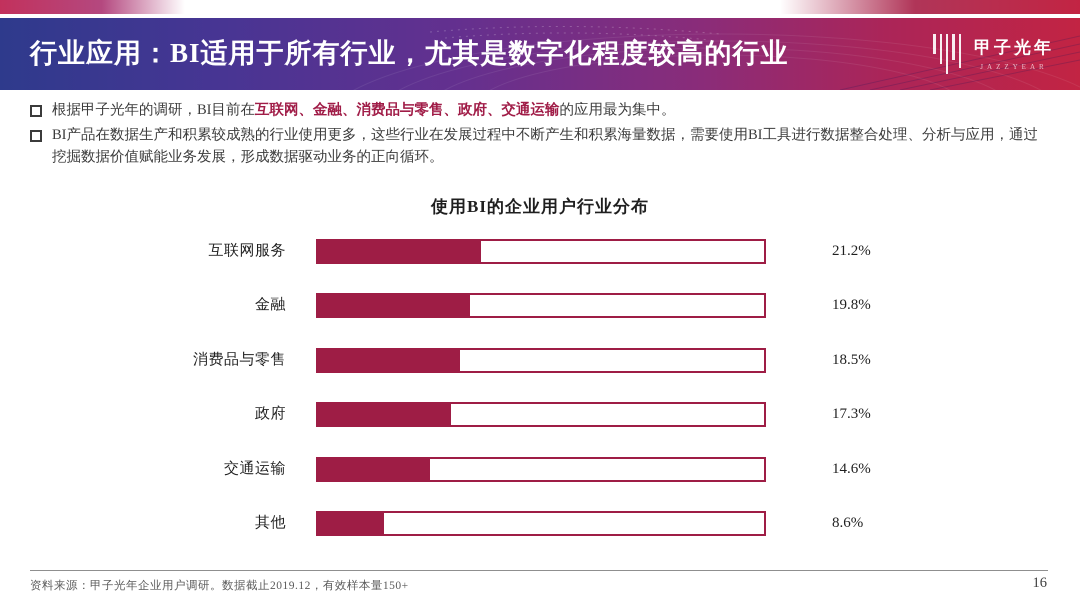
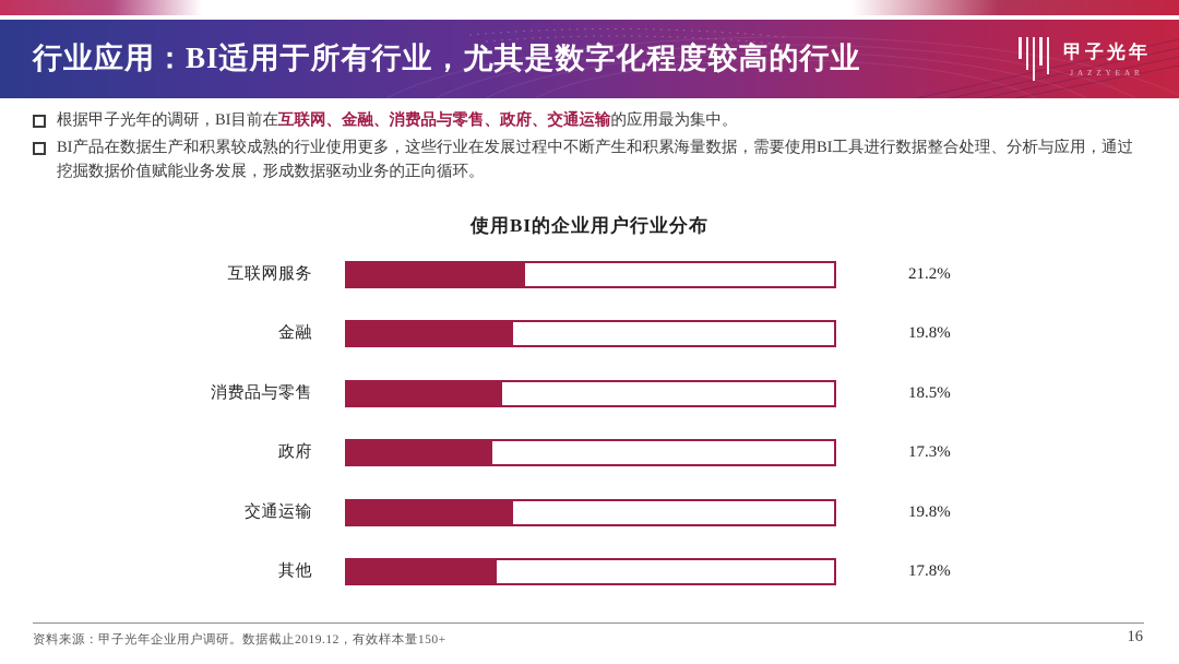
交通运输: 14.6% -> 19.8%
其他: 8.6% -> 17.8%
